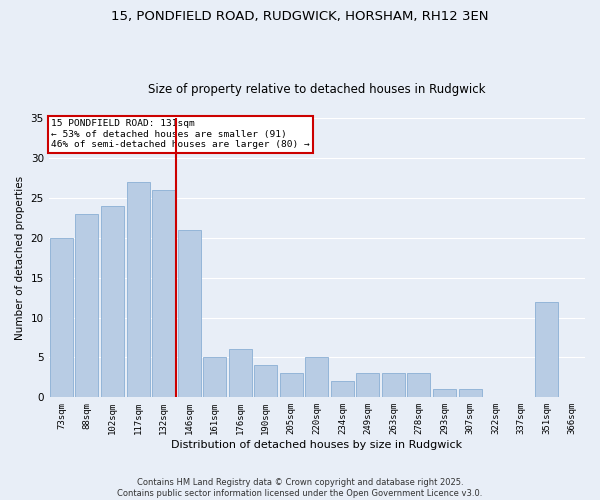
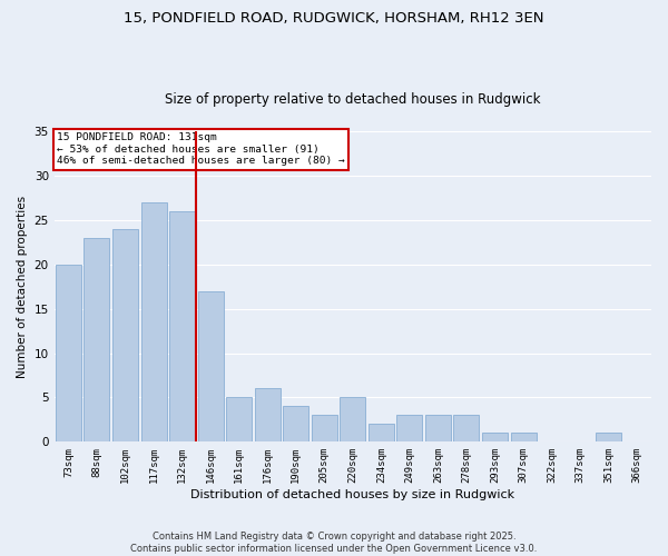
146sqm: 21 -> 17
351sqm: 12 -> 1
